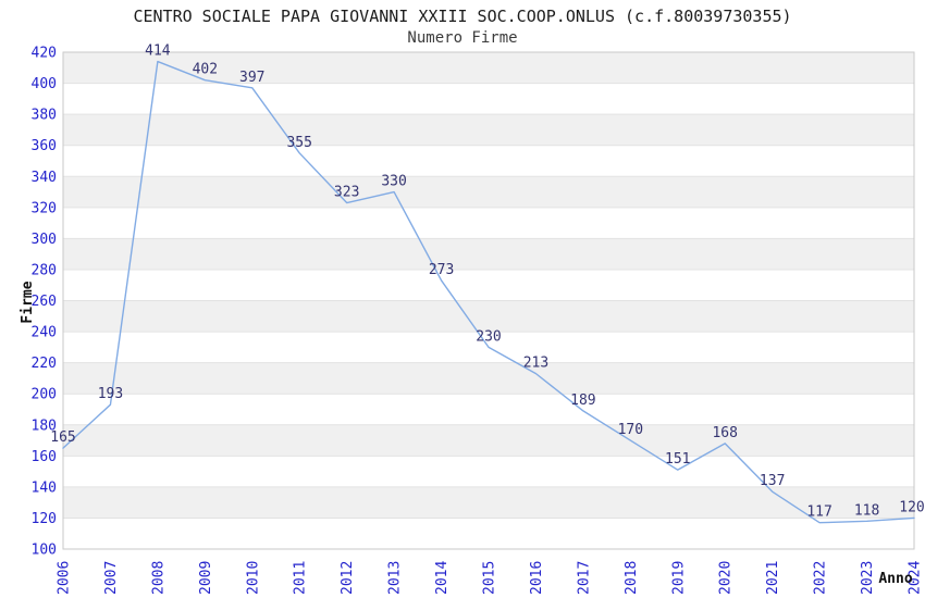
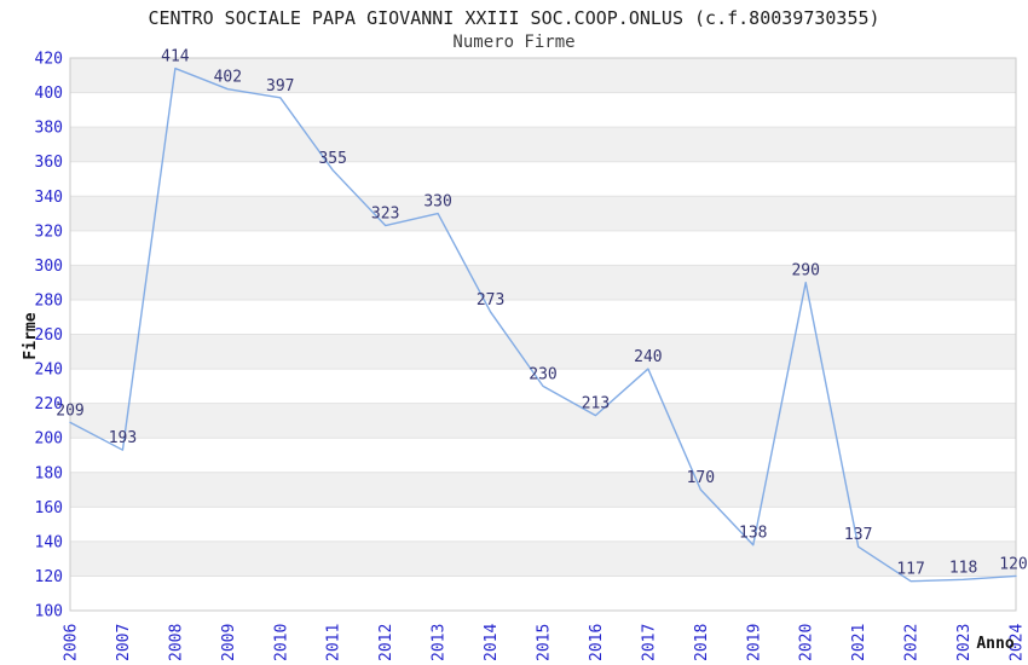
2006: 165 -> 209
2017: 189 -> 240
2019: 151 -> 138
2020: 168 -> 290
